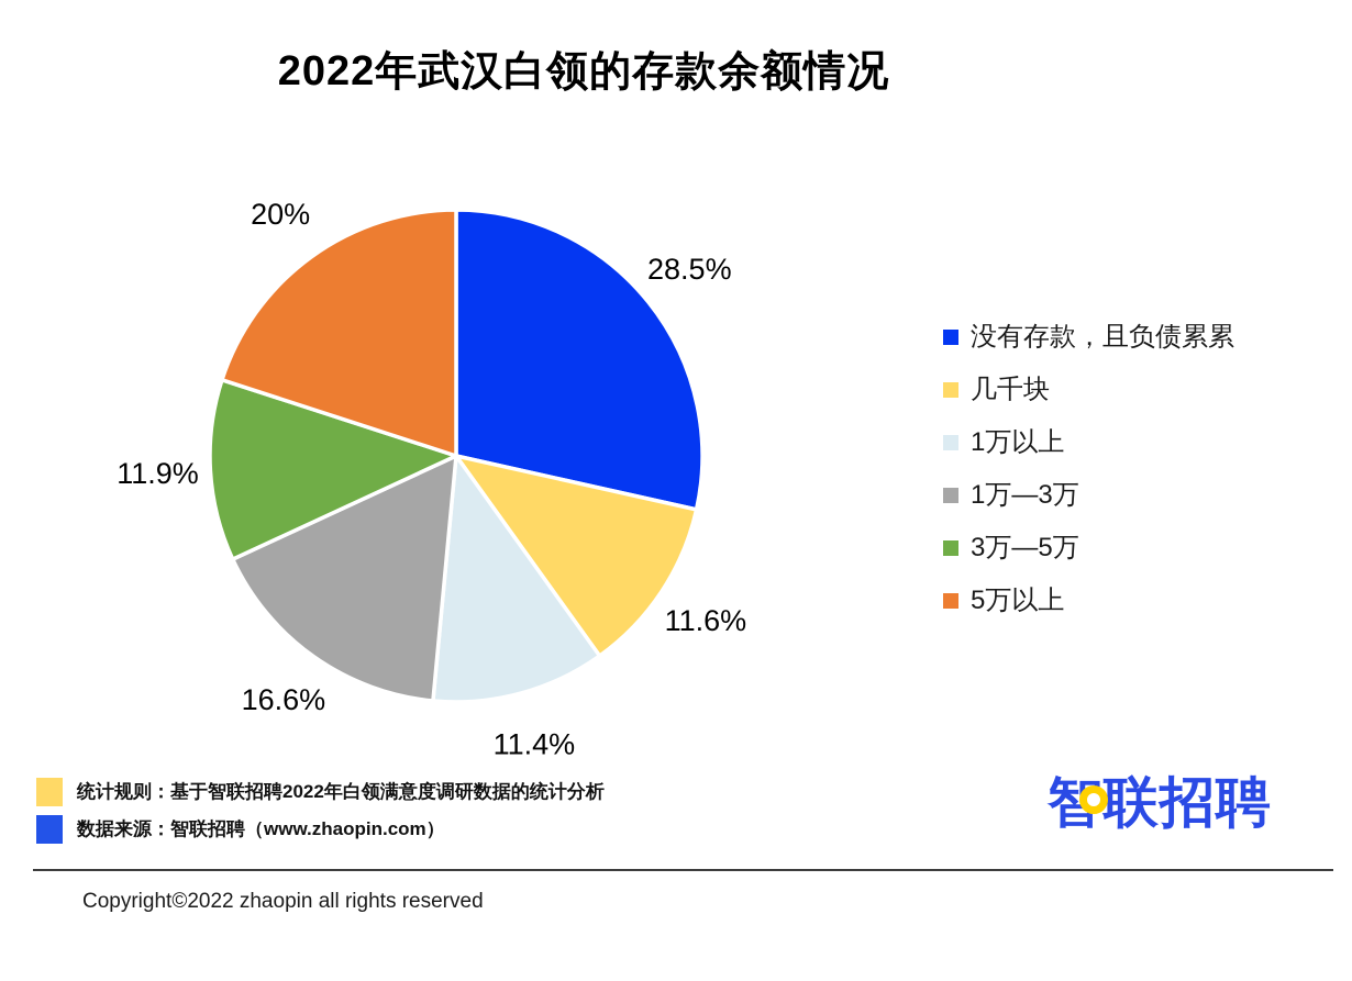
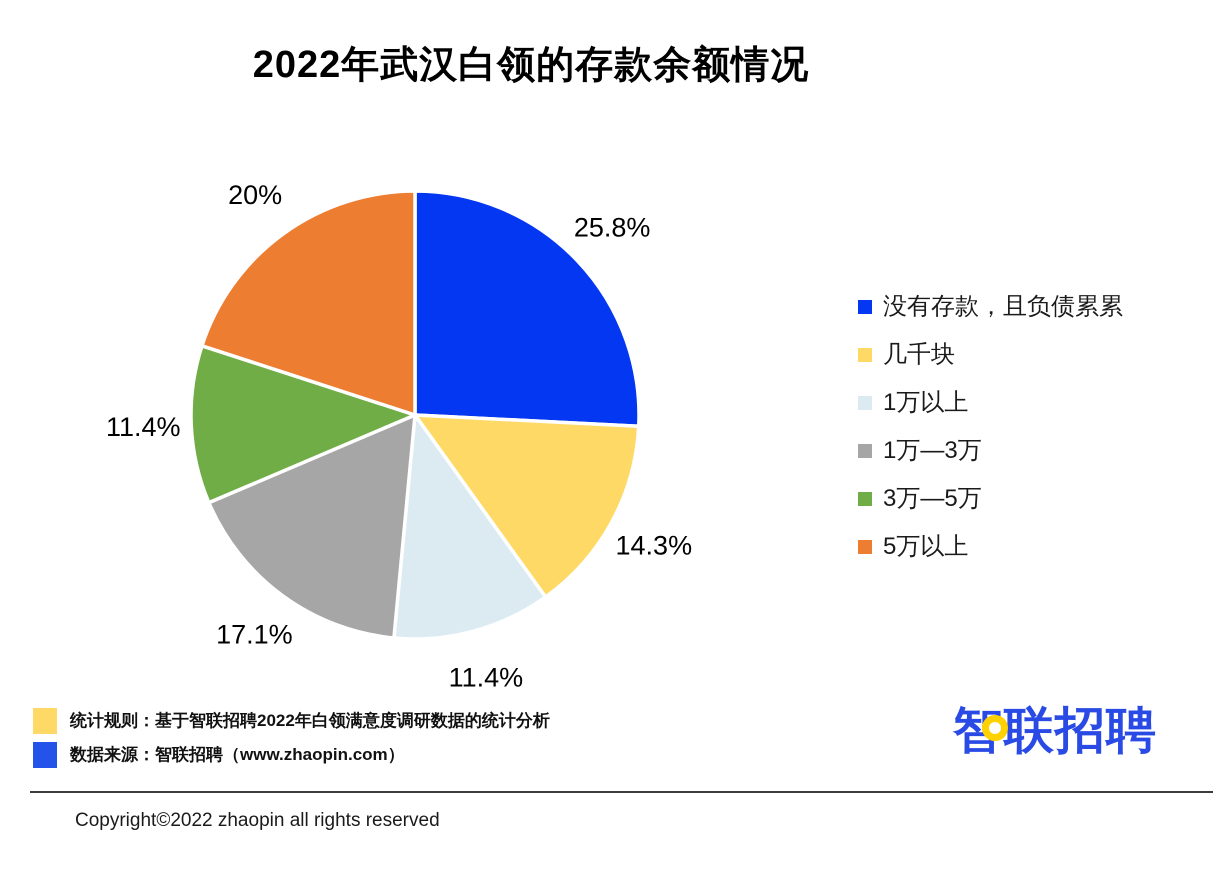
没有存款，且负债累累: 28.5% -> 25.8%
几千块: 11.6% -> 14.3%
1万—3万: 16.6% -> 17.1%
3万—5万: 11.9% -> 11.4%
